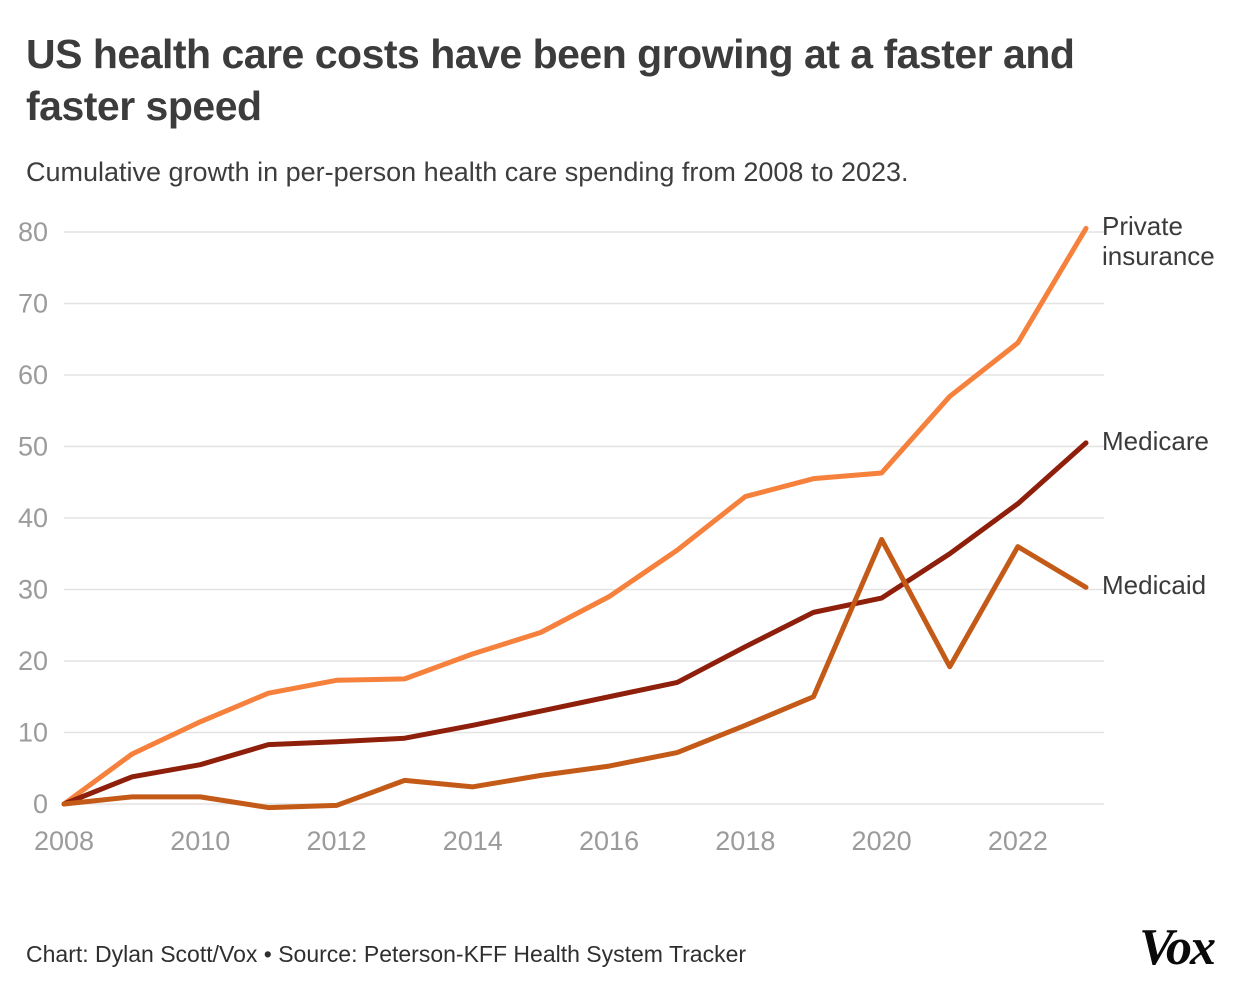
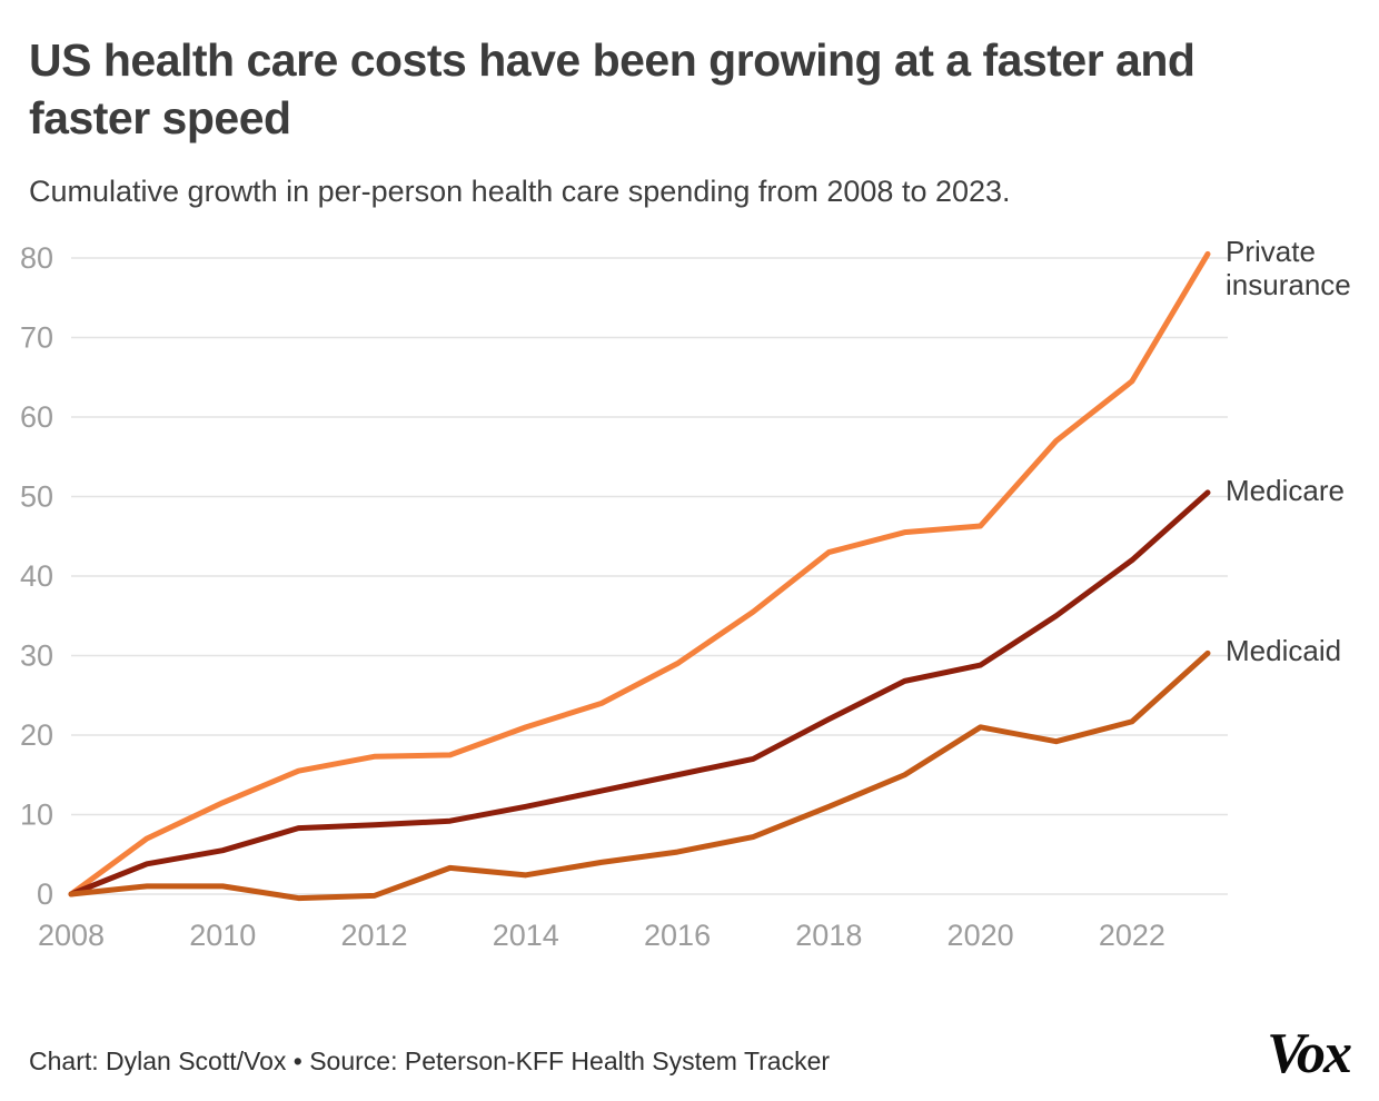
Medicaid/2020: 37 -> 21
Medicaid/2022: 36 -> 22
